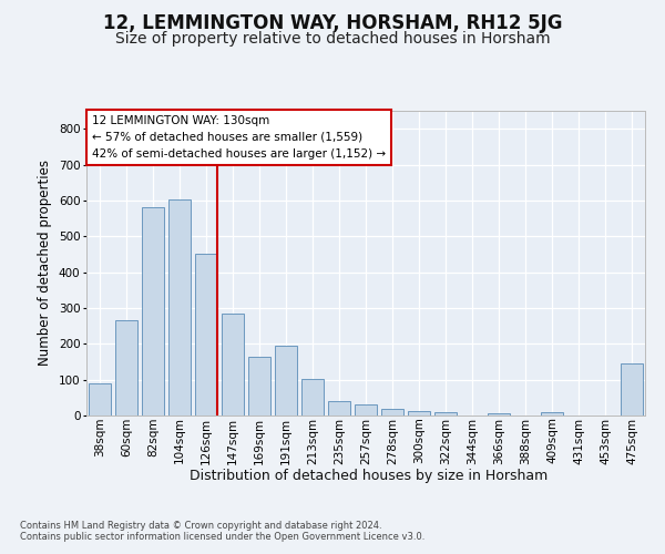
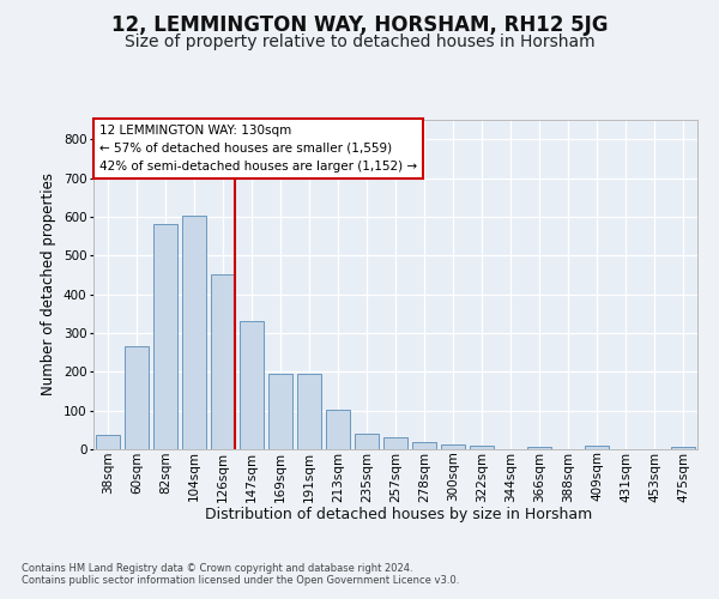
38sqm: 90 -> 37
147sqm: 285 -> 330
169sqm: 165 -> 195
475sqm: 145 -> 5
